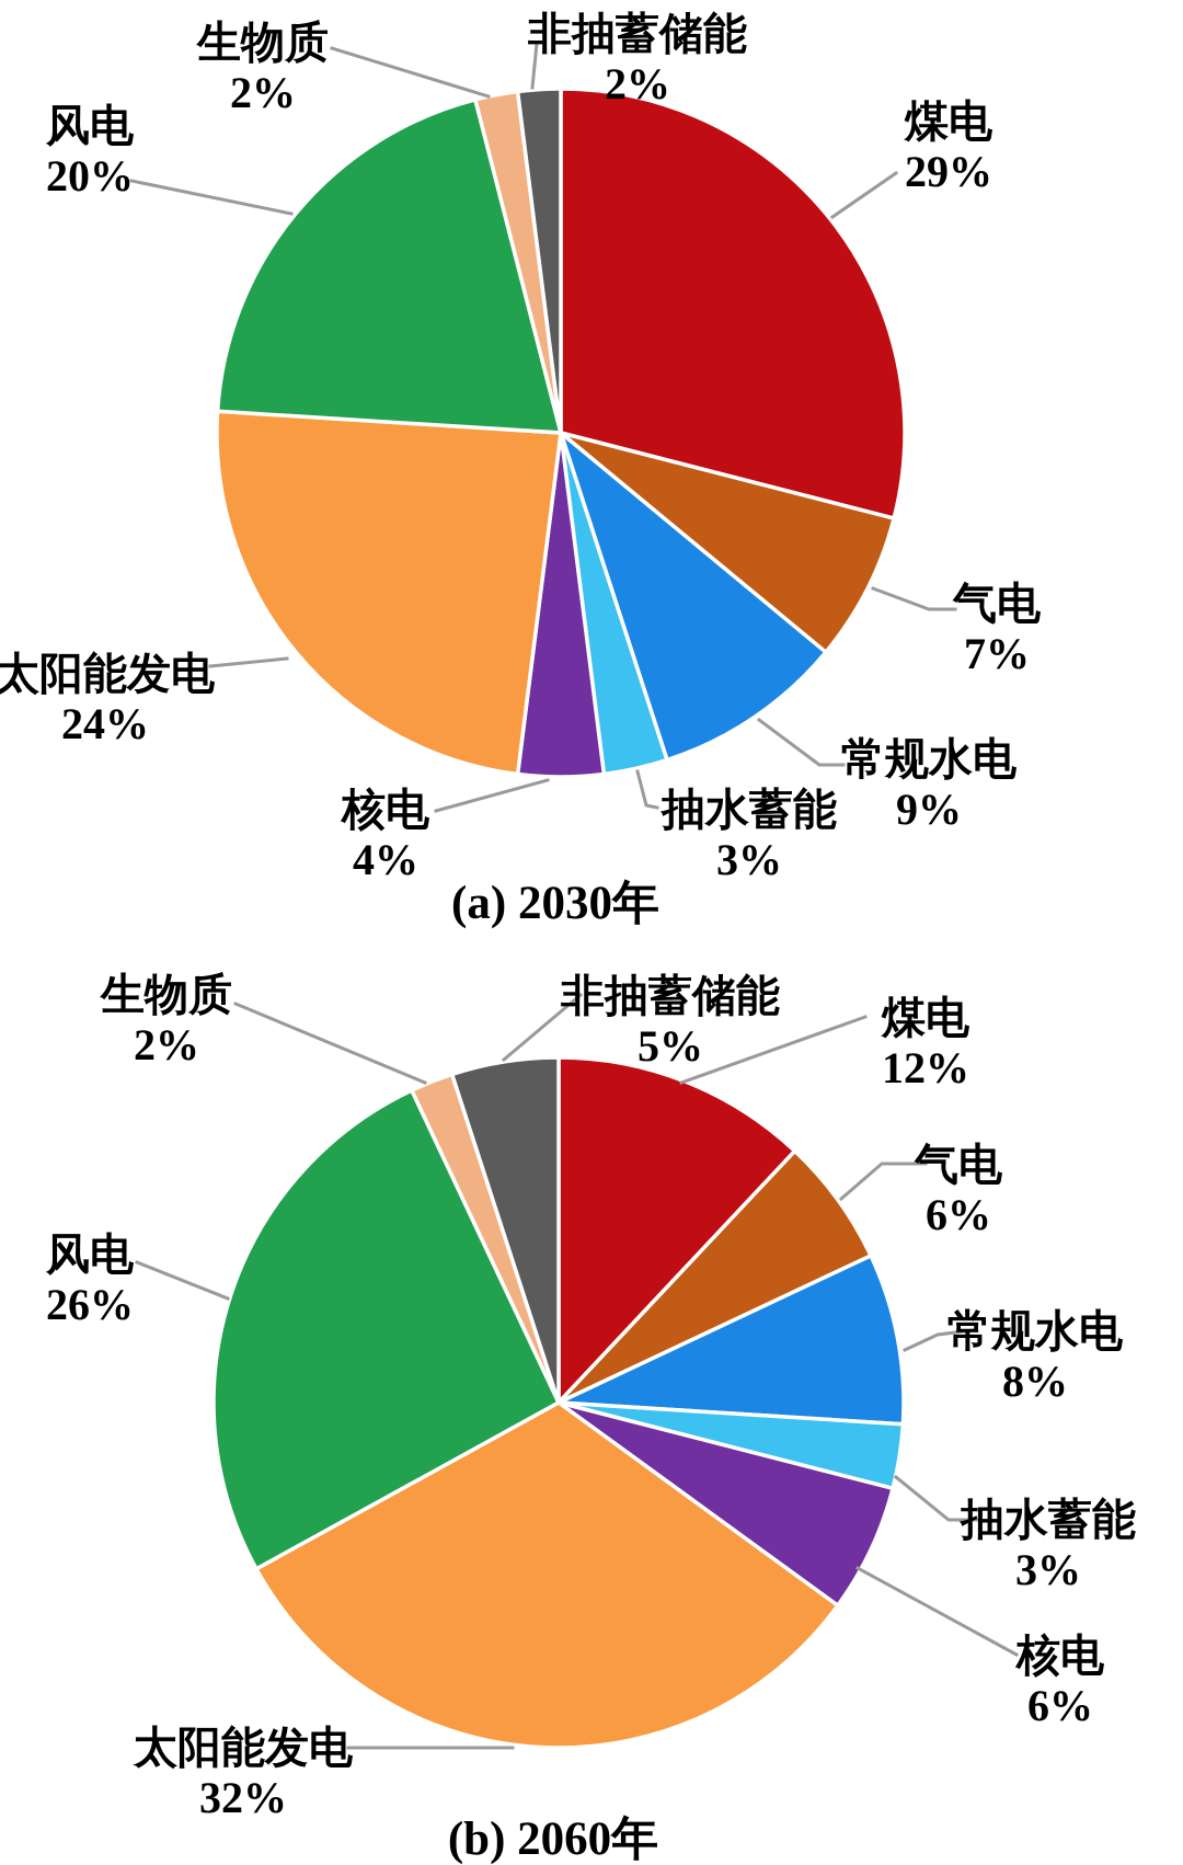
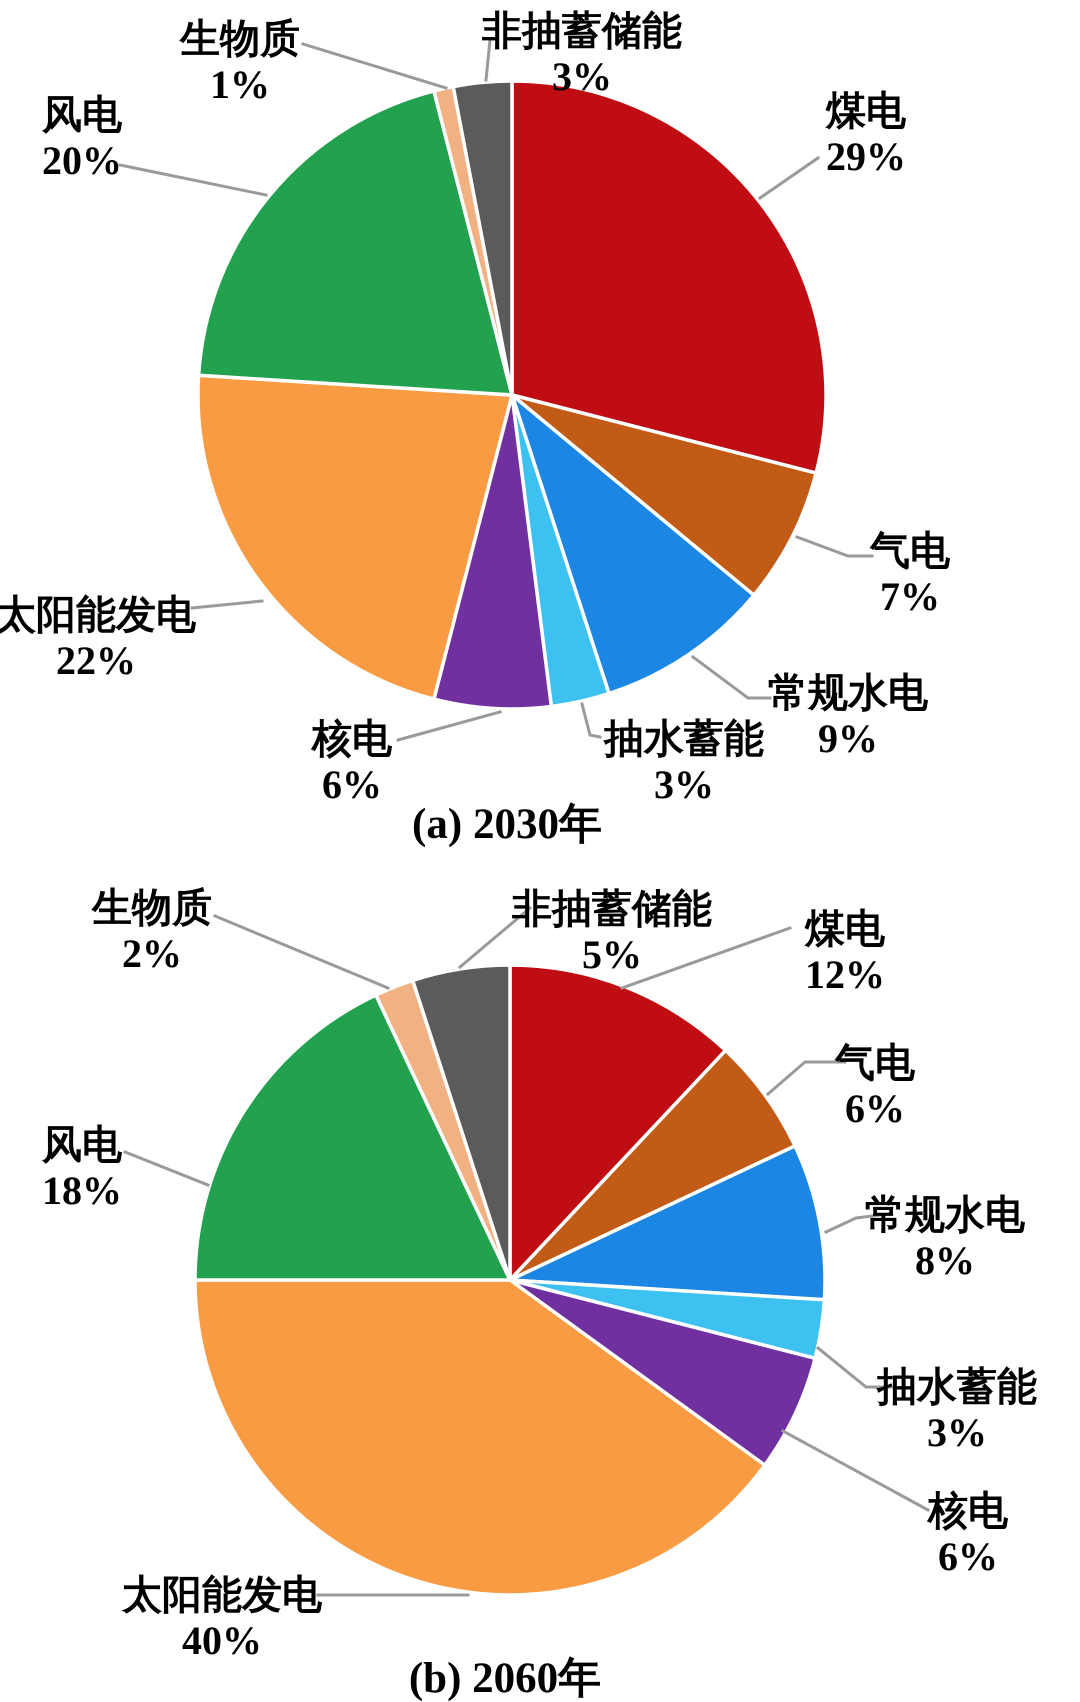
(a) 2030年/核电: 4% -> 6%
(a) 2030年/太阳能发电: 24% -> 22%
(a) 2030年/生物质: 2% -> 1%
(a) 2030年/非抽蓄储能: 2% -> 3%
(b) 2060年/太阳能发电: 32% -> 40%
(b) 2060年/风电: 26% -> 18%
